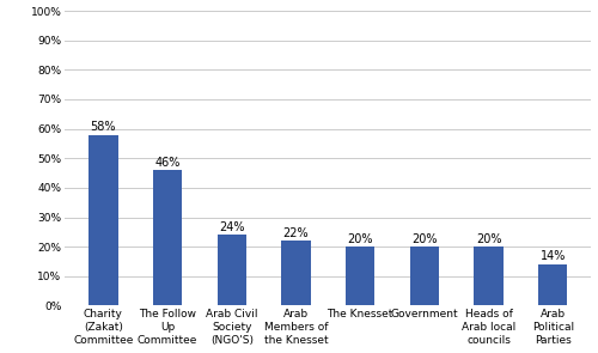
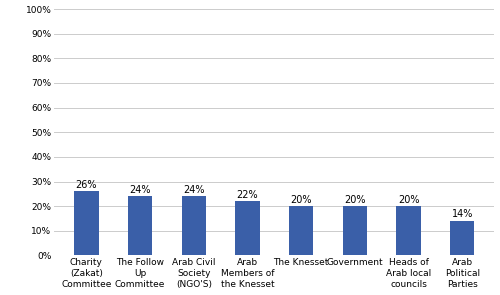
Charity (Zakat) Committee: 58% -> 26%
The Follow Up Committee: 46% -> 24%
